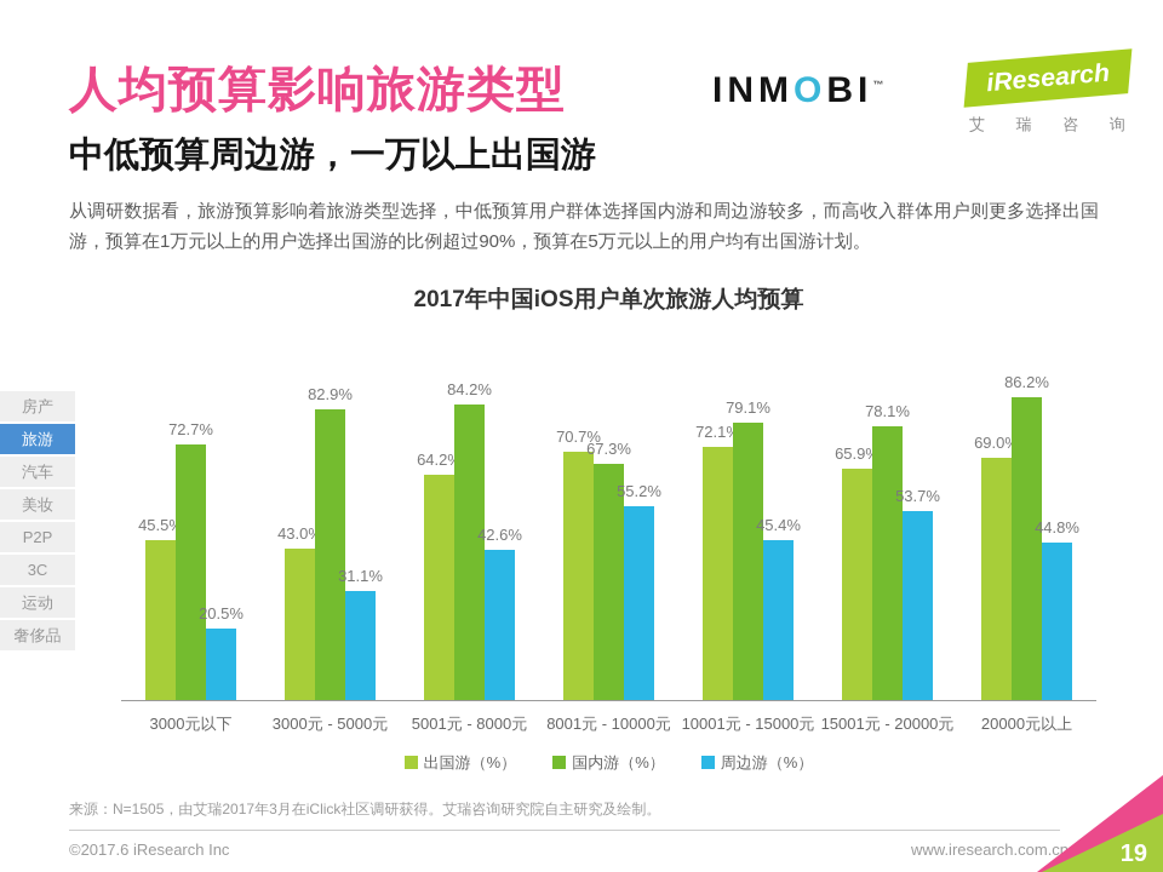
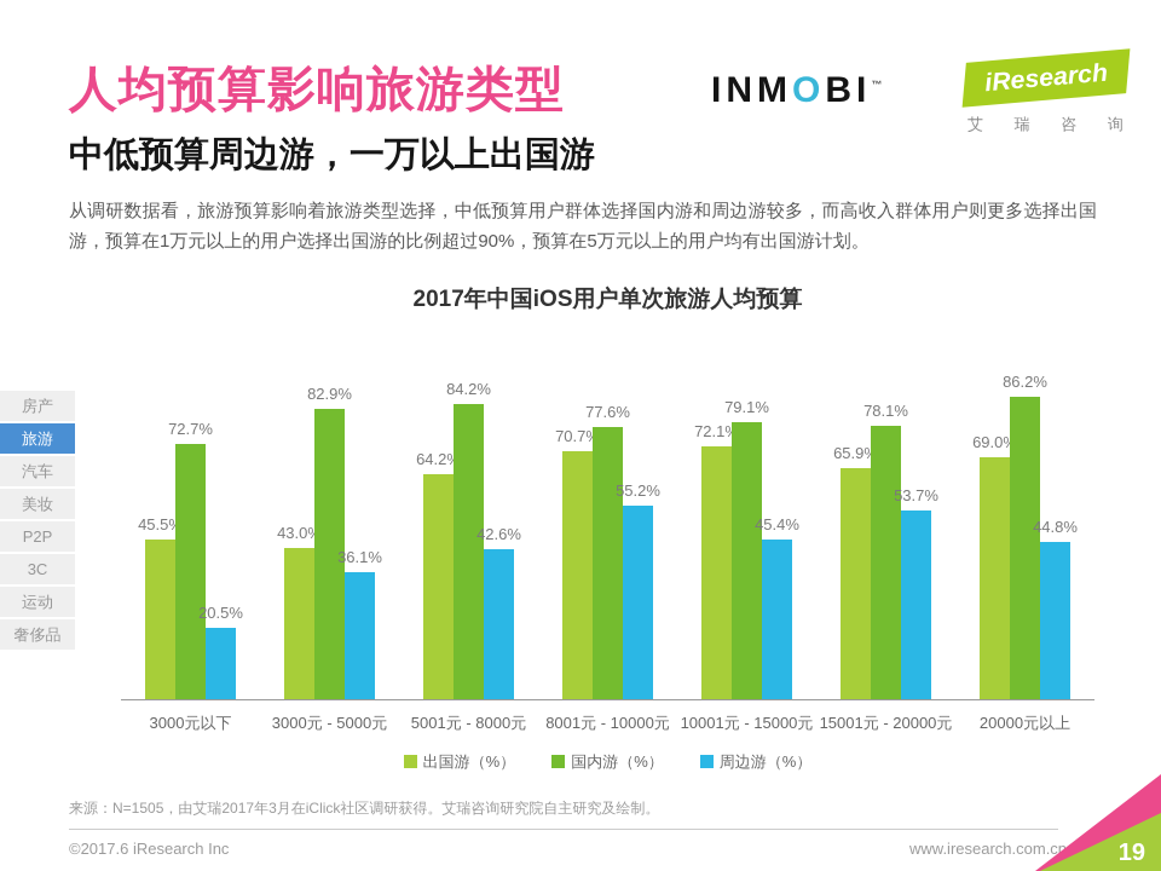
周边游（%）/3000元 - 5000元: 31.1% -> 36.1%
国内游（%）/8001元 - 10000元: 67.3% -> 77.6%
